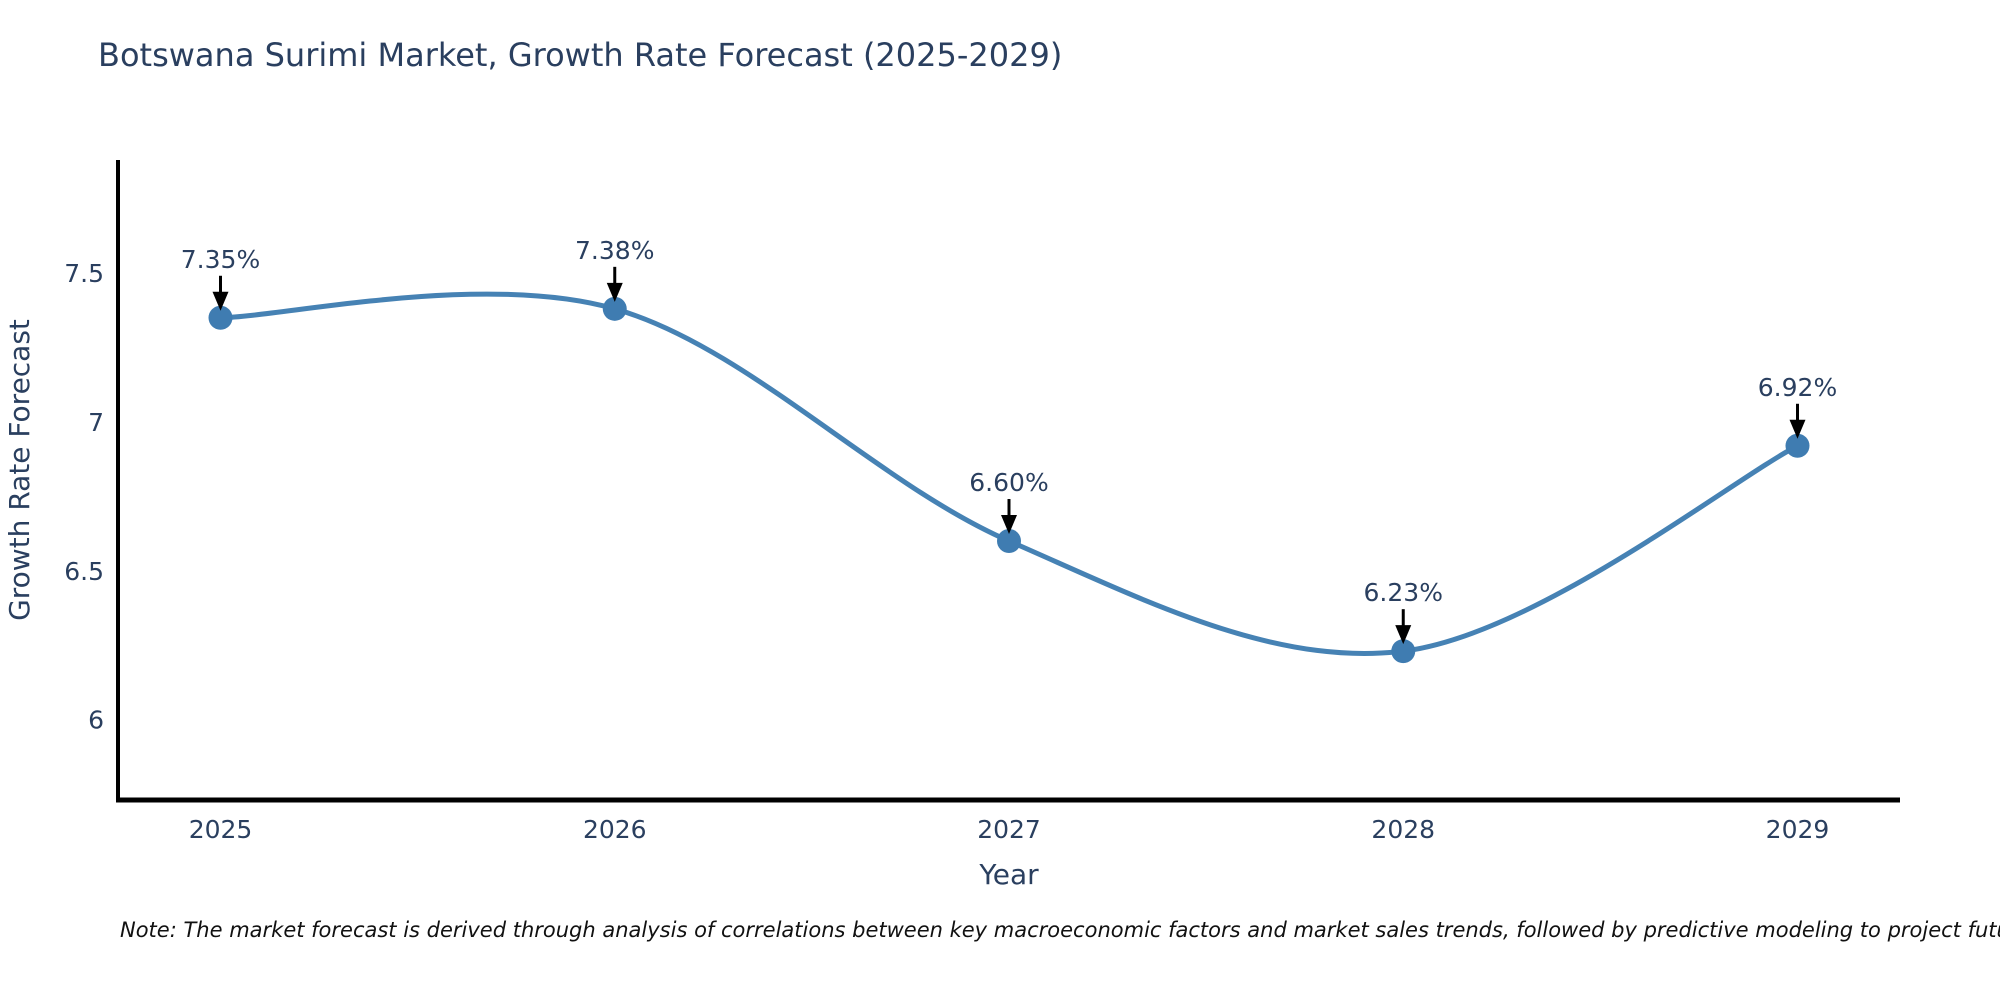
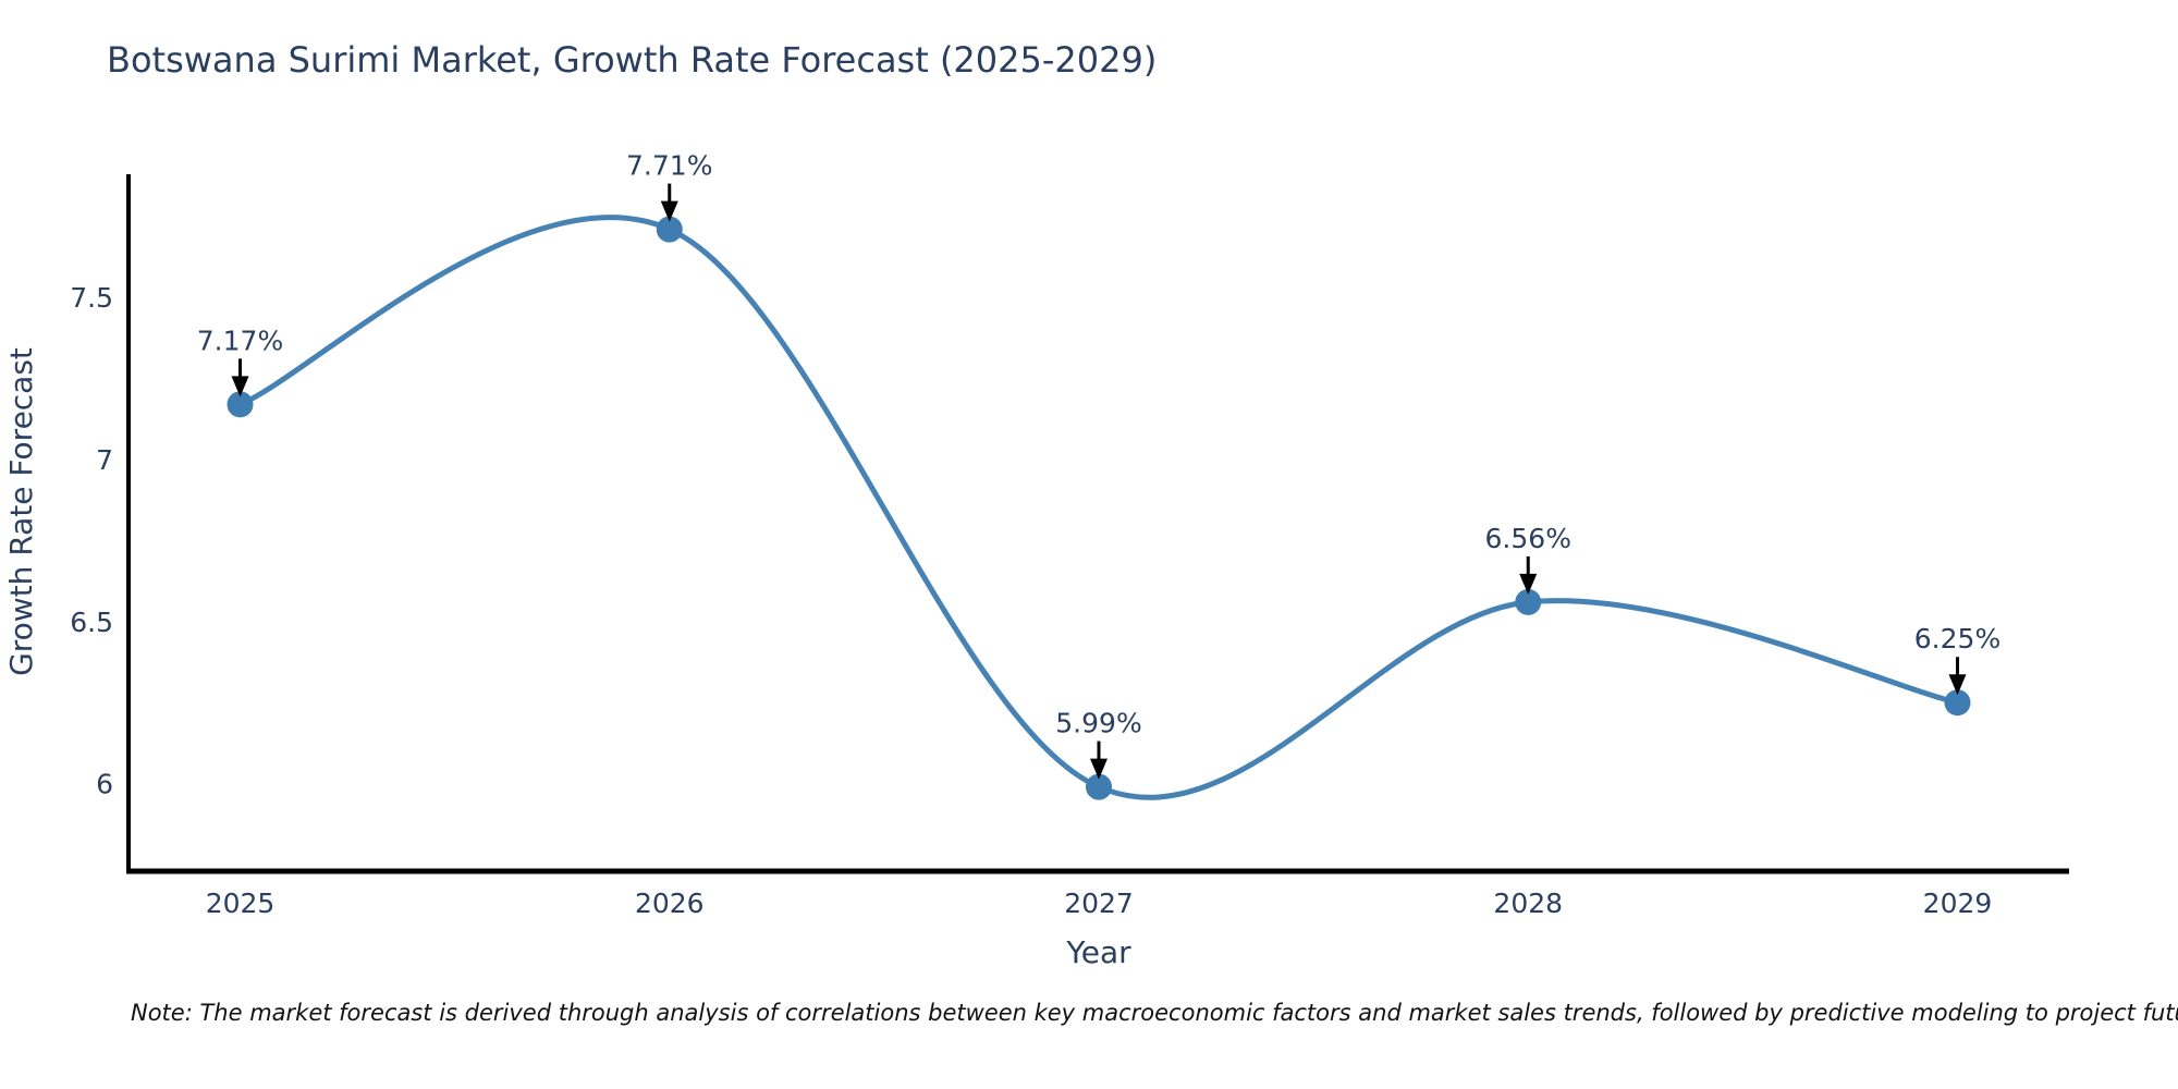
2025: 7.35% -> 7.17%
2026: 7.38% -> 7.71%
2027: 6.60% -> 5.99%
2028: 6.23% -> 6.56%
2029: 6.92% -> 6.25%
